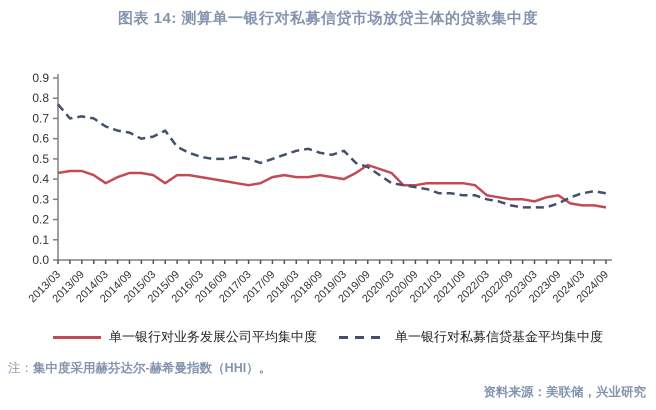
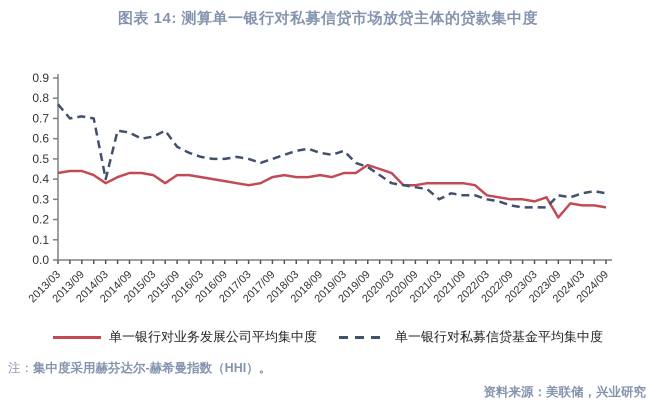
单一银行对私募信贷基金平均集中度/2014/03: 0.66 -> 0.40
单一银行对业务发展公司平均集中度/2019/03: 0.40 -> 0.43
单一银行对私募信贷基金平均集中度/2021/03: 0.33 -> 0.30
单一银行对业务发展公司平均集中度/2023/09: 0.32 -> 0.21
单一银行对私募信贷基金平均集中度/2023/09: 0.28 -> 0.32
